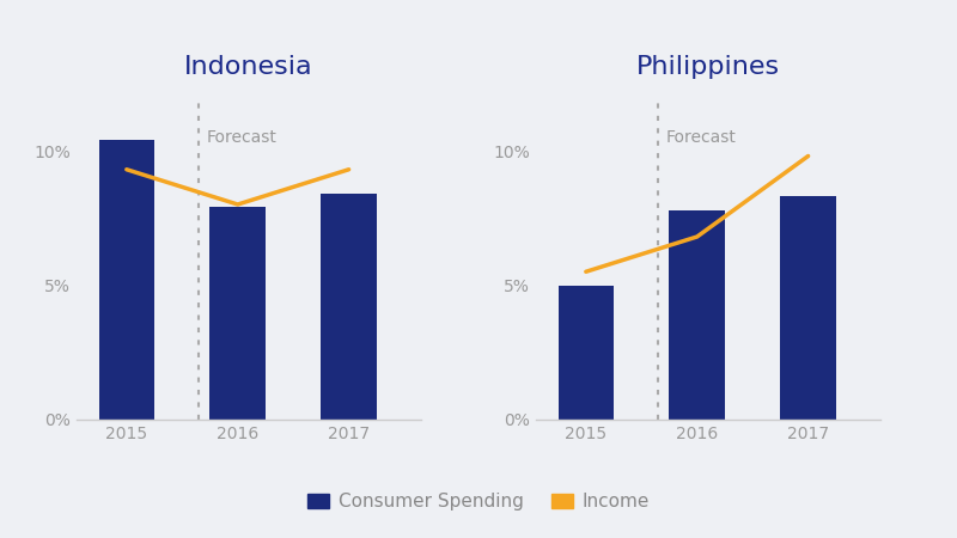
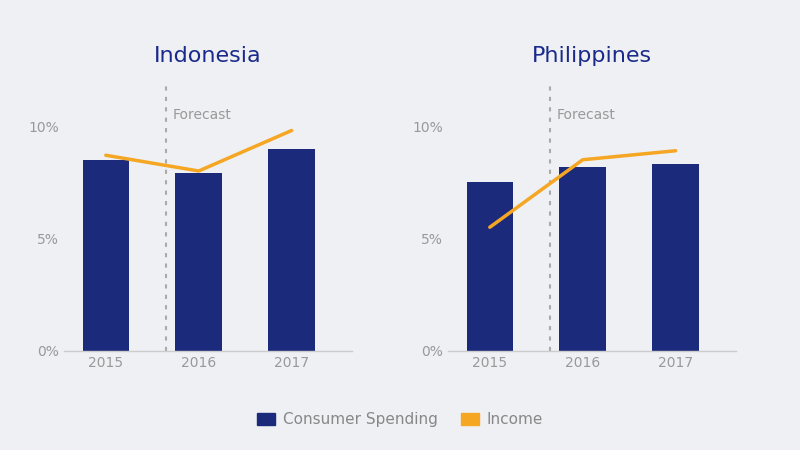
Indonesia/Consumer Spending/2015: 10.4% -> 8.5%
Indonesia/Income/2015: 9.3% -> 8.7%
Indonesia/Consumer Spending/2017: 8.4% -> 9.0%
Indonesia/Income/2017: 9.3% -> 9.8%
Philippines/Consumer Spending/2015: 5.0% -> 7.5%
Philippines/Consumer Spending/2016: 7.8% -> 8.2%
Philippines/Income/2016: 6.8% -> 8.5%
Philippines/Income/2017: 9.8% -> 8.9%
